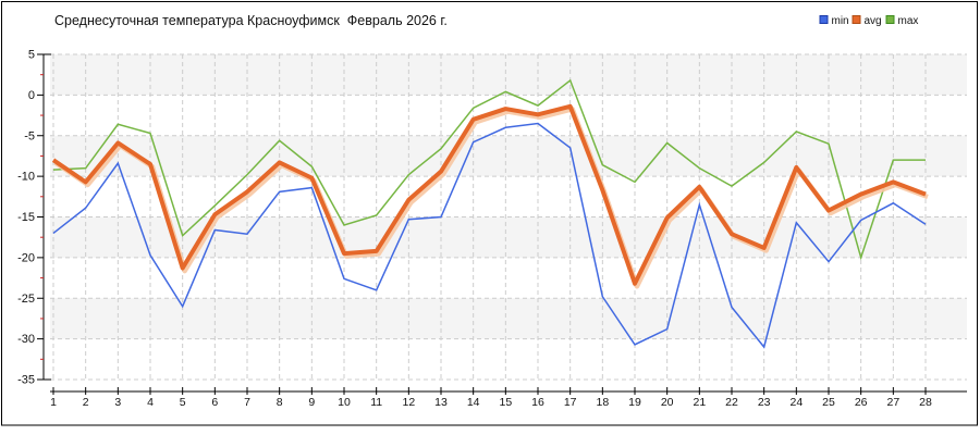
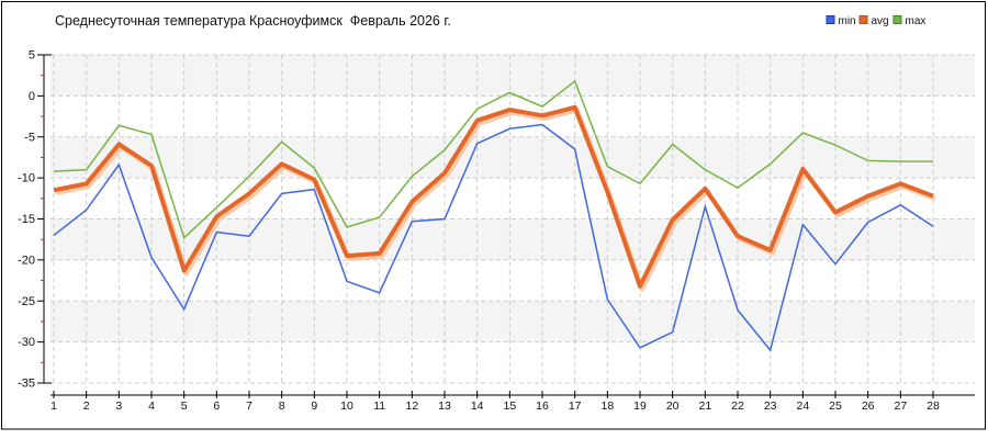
avg/1: -8 -> -12
max/26: -20 -> -8
